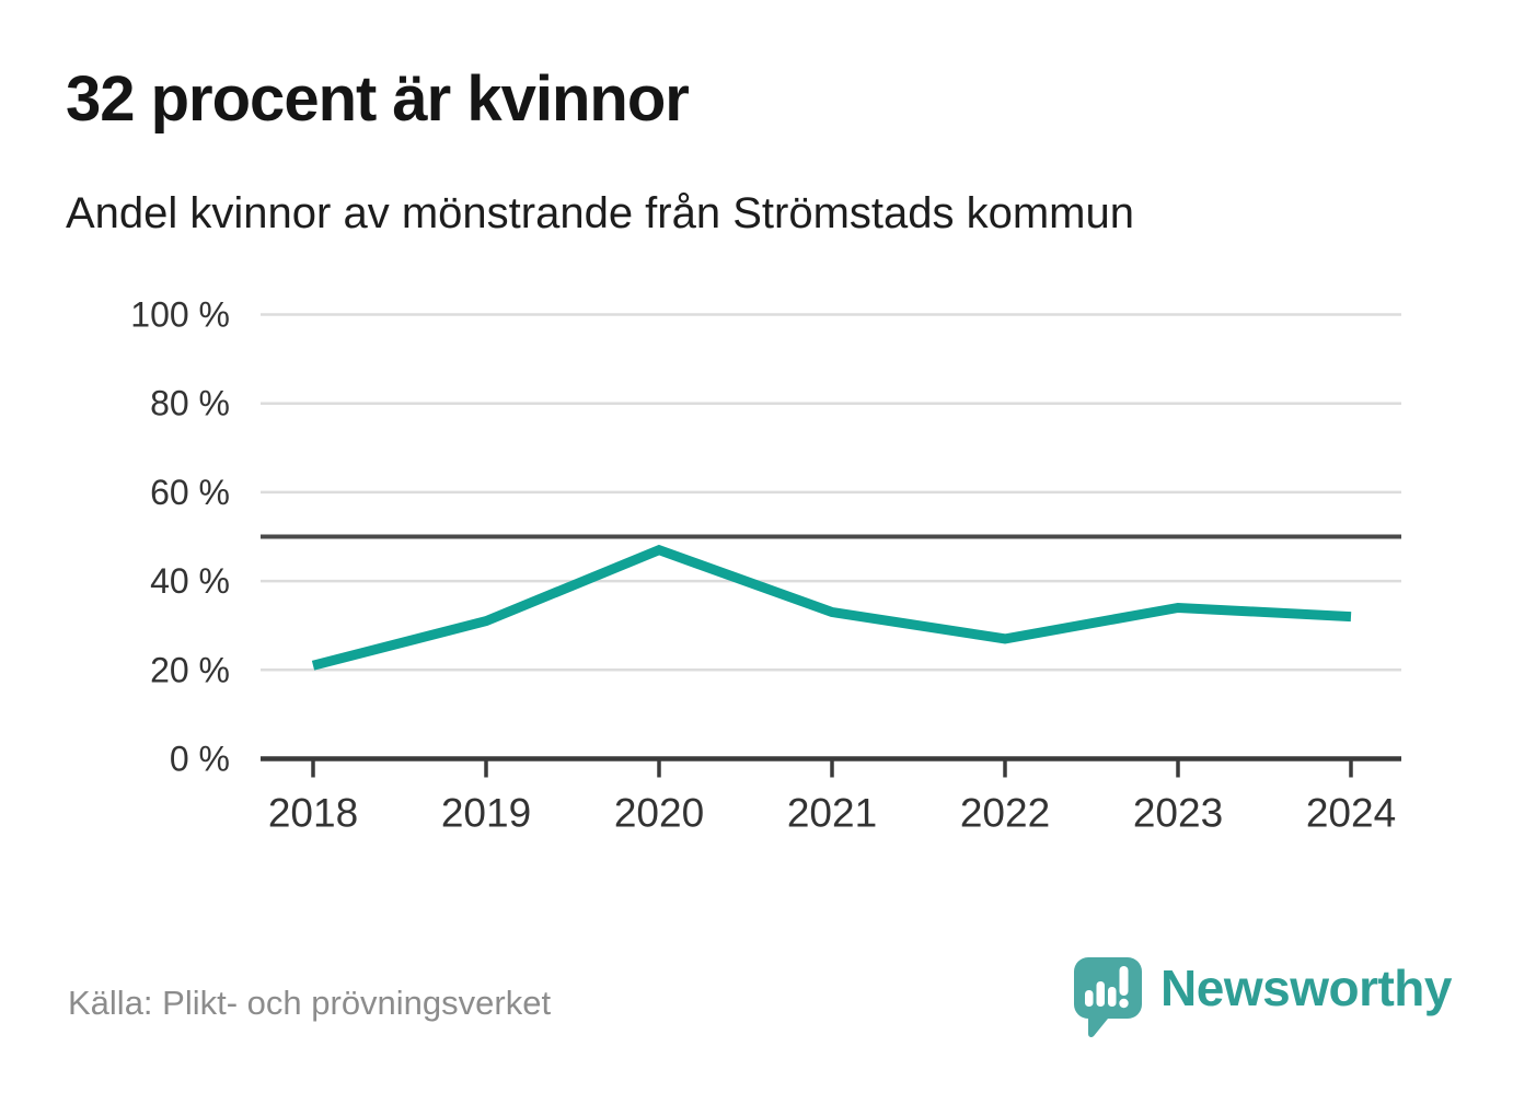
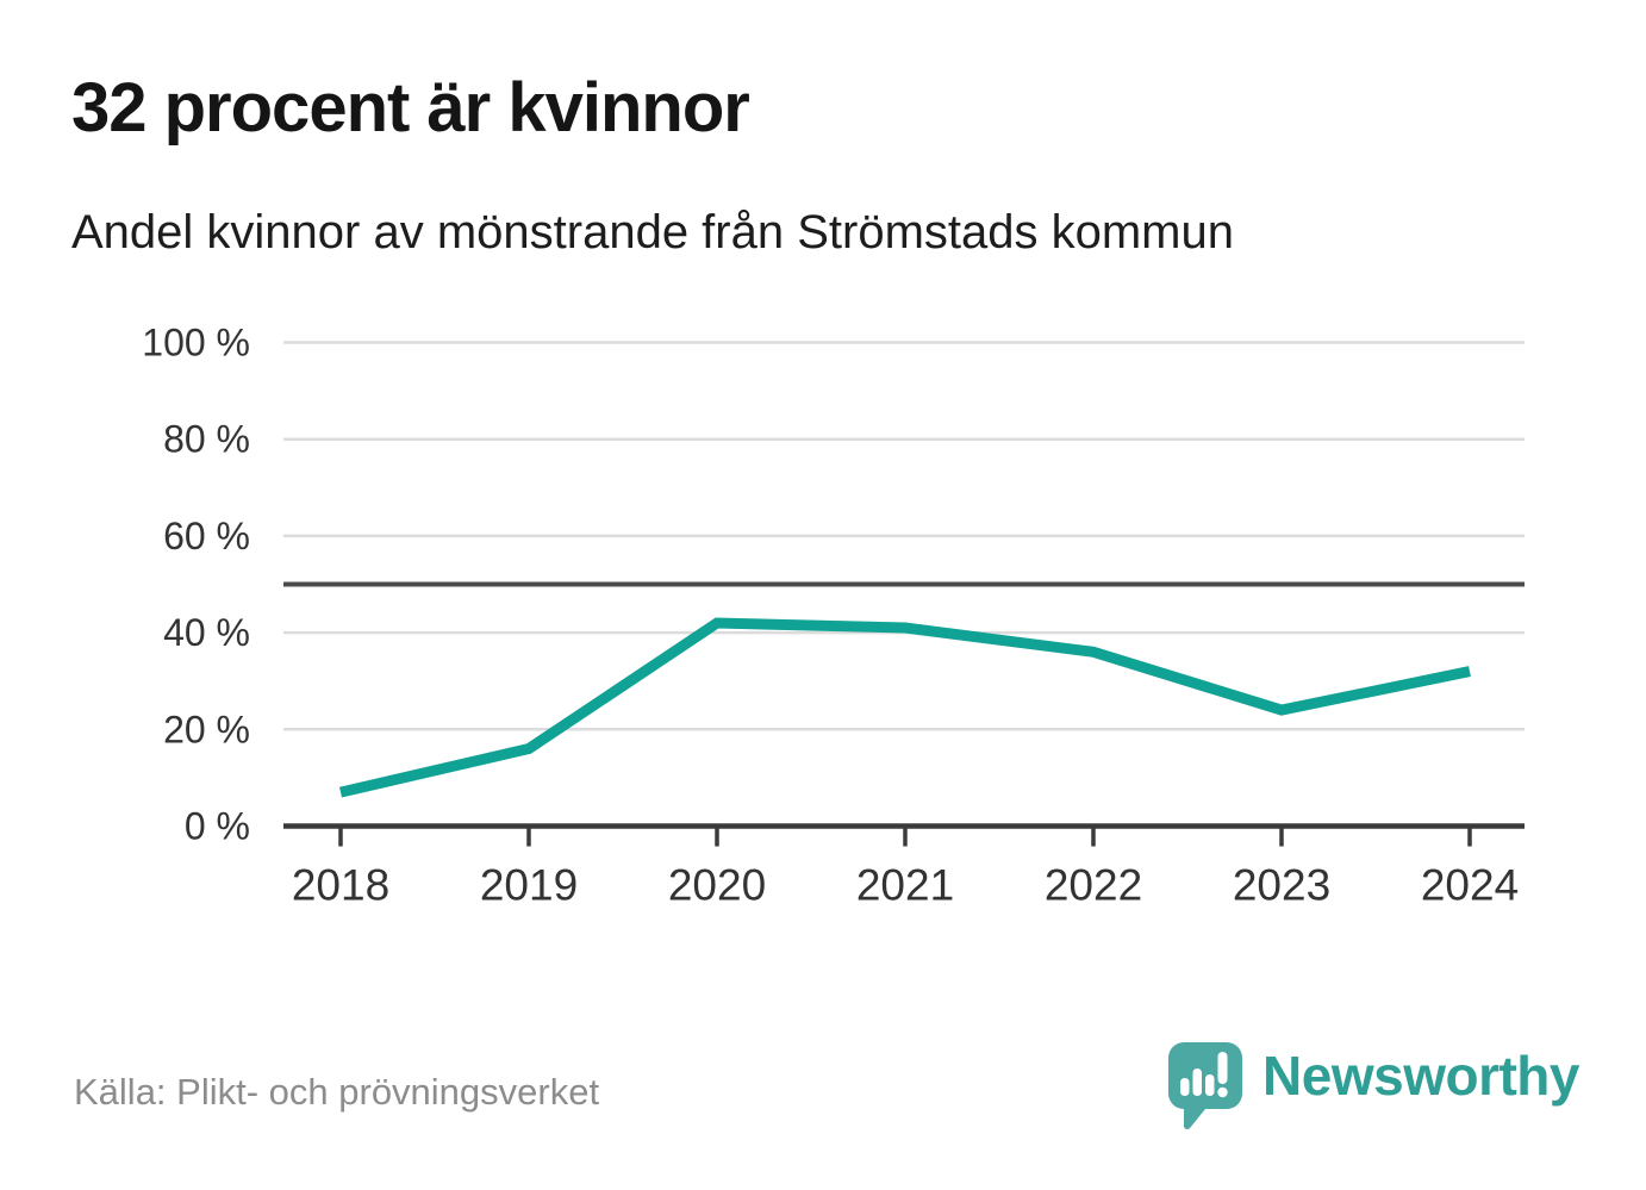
2018: 21% -> 7%
2019: 31% -> 16%
2020: 47% -> 42%
2021: 33% -> 41%
2022: 27% -> 36%
2023: 34% -> 24%
